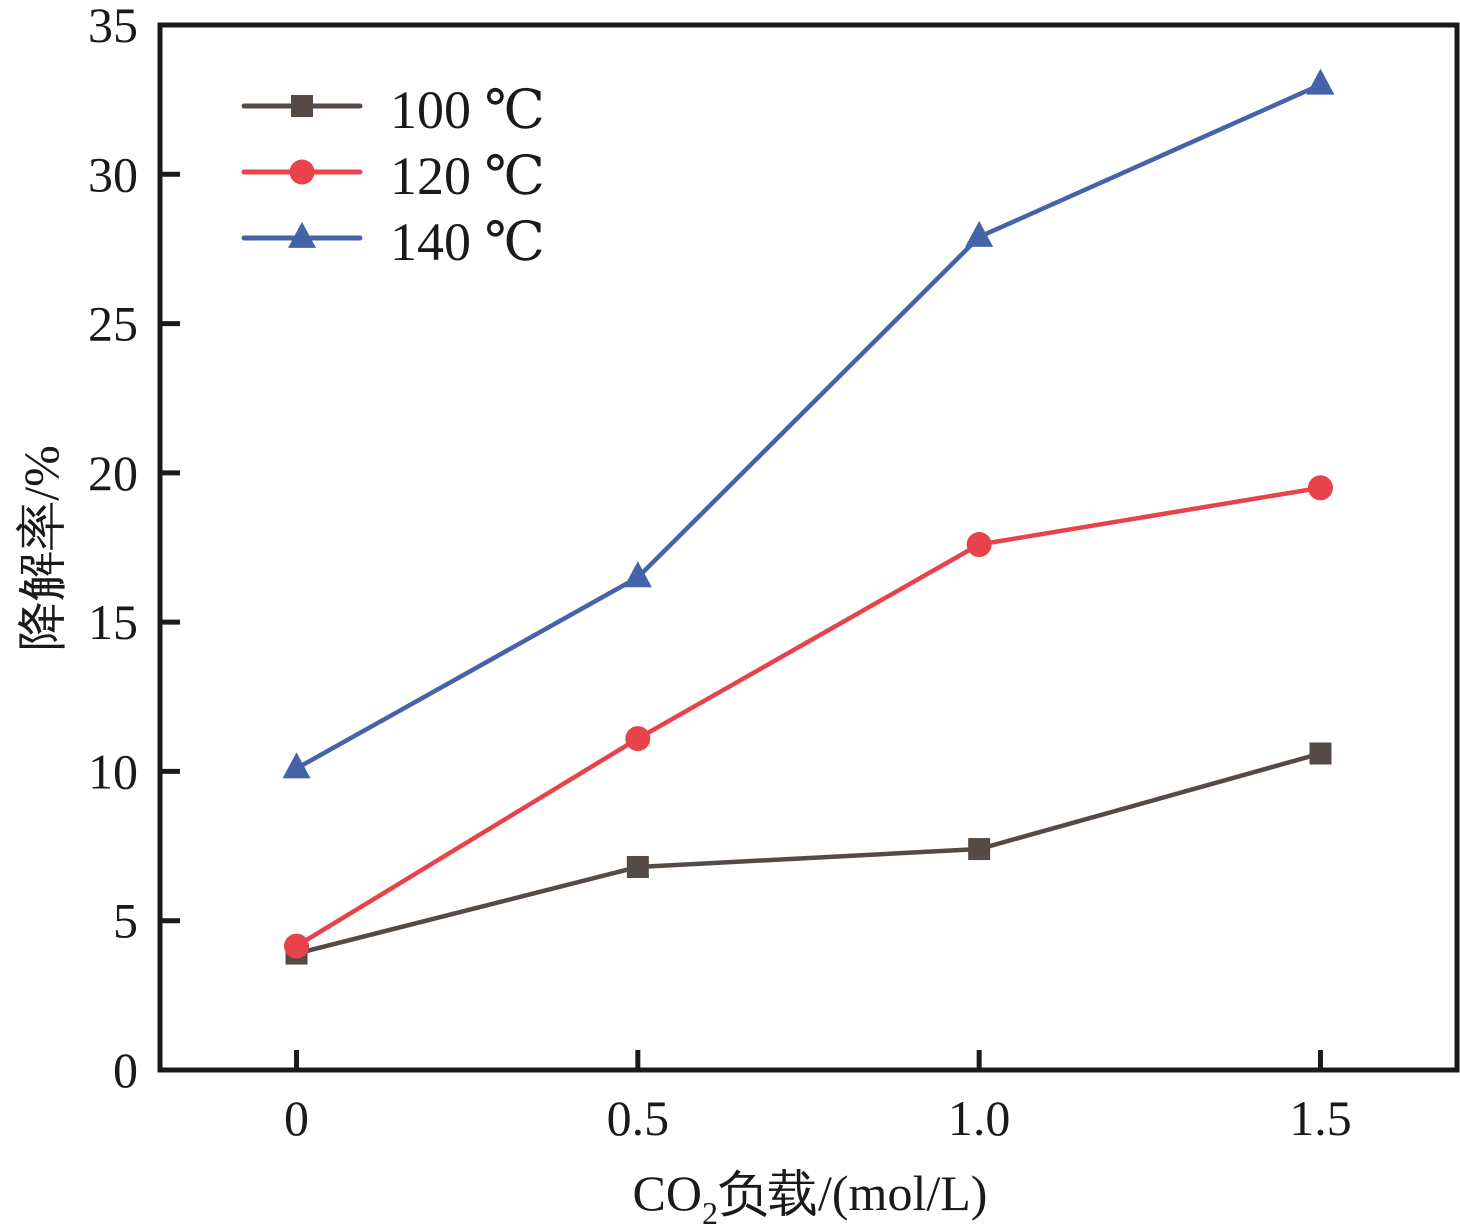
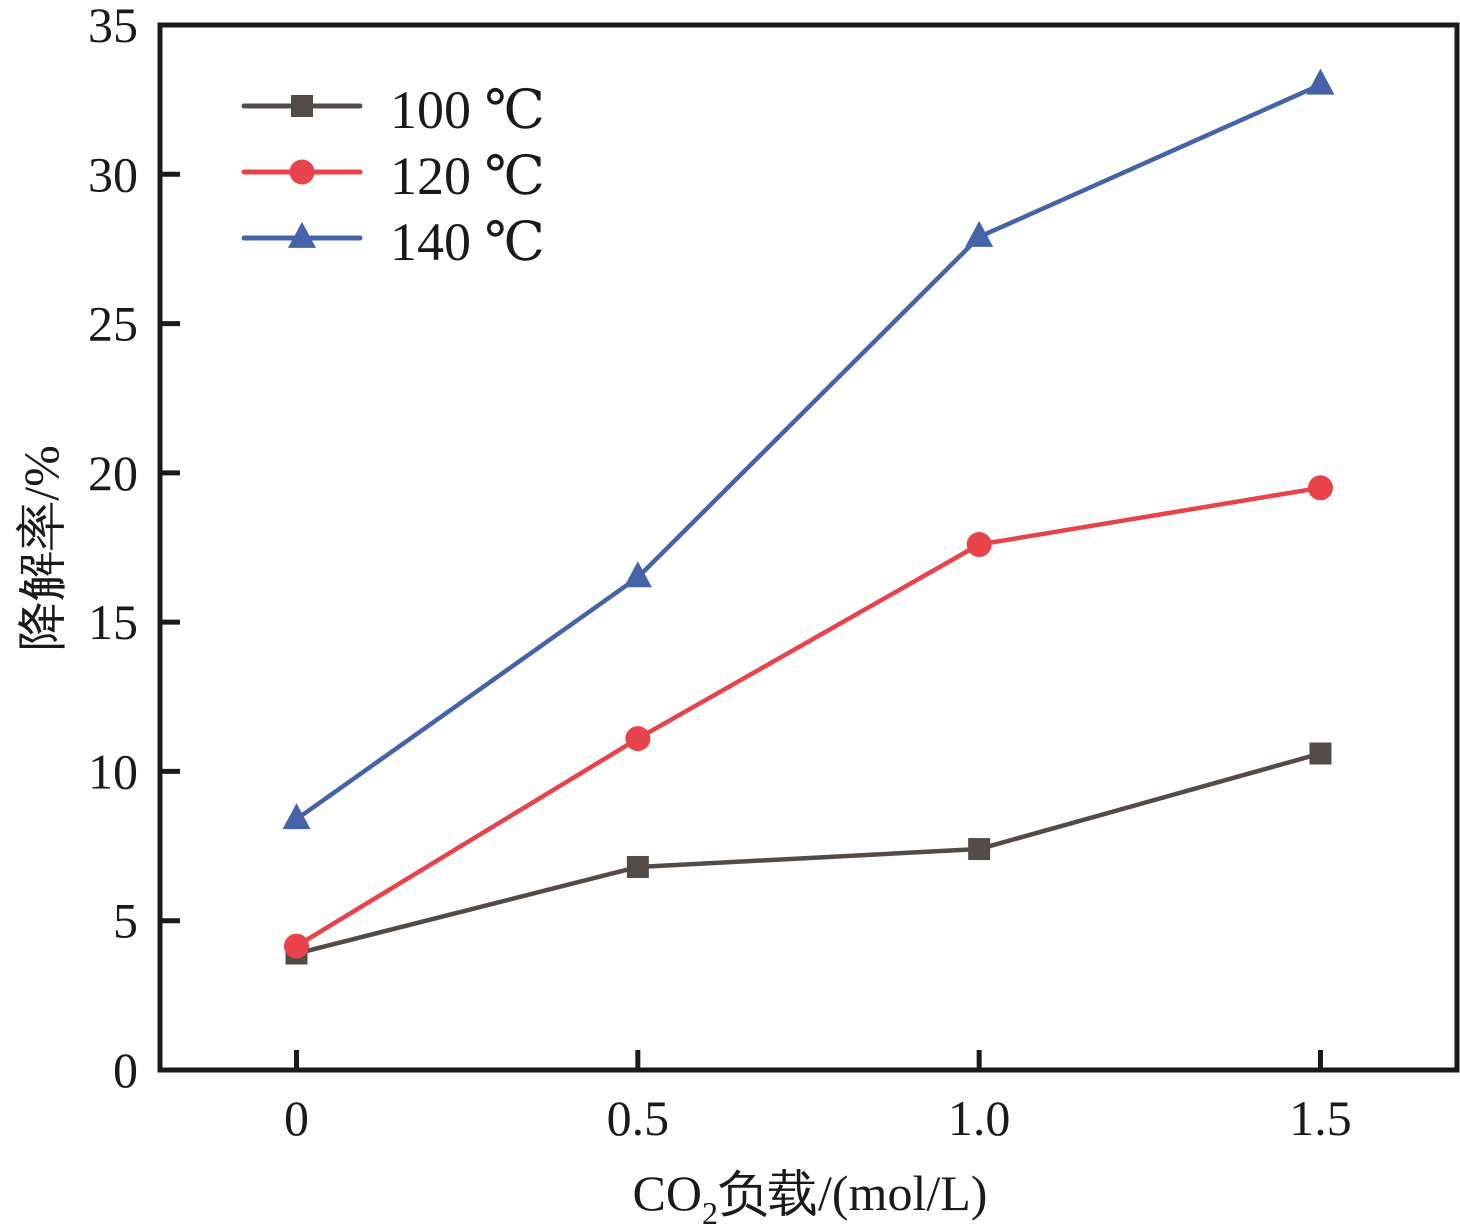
140 ℃/0: 10.1 -> 8.4
